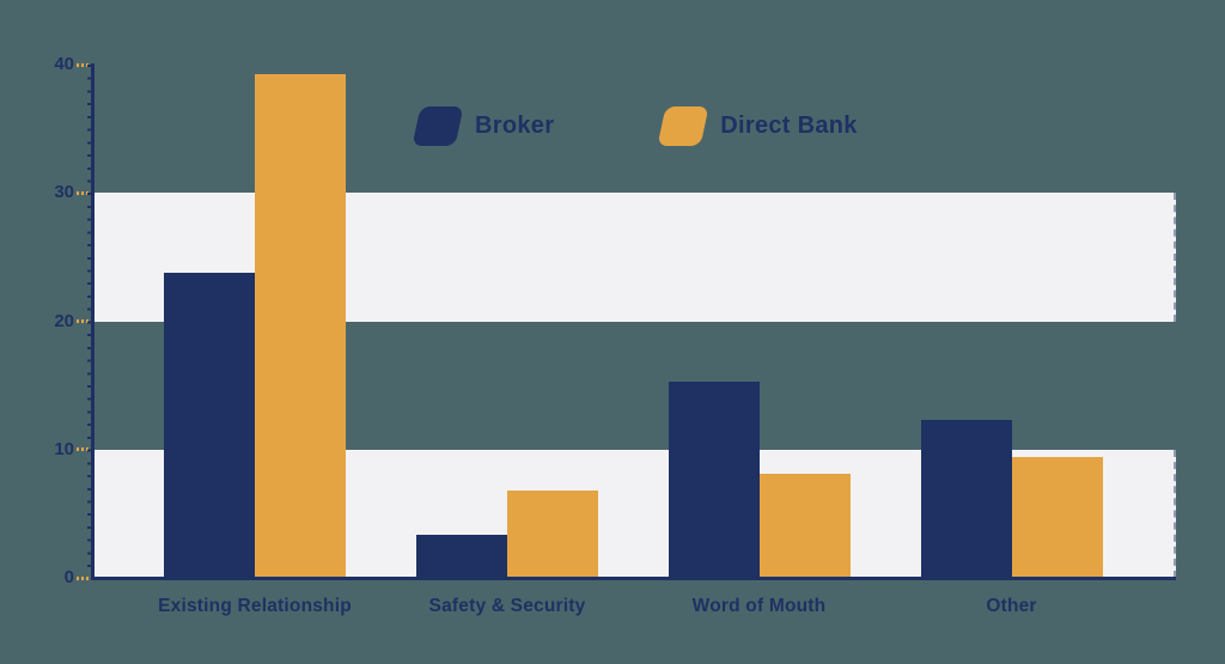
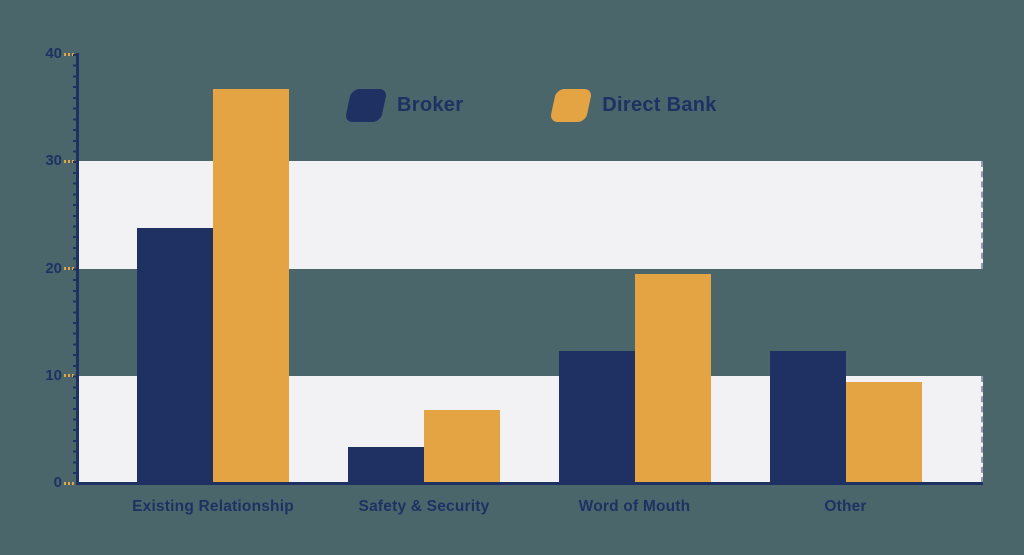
Direct Bank/Existing Relationship: 39.3 -> 36.7
Broker/Word of Mouth: 15.3 -> 12.3
Direct Bank/Word of Mouth: 8.1 -> 19.5
